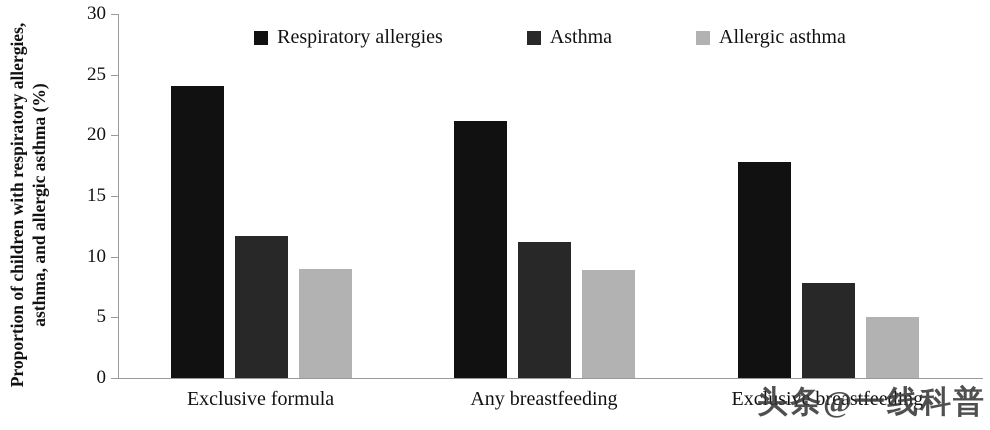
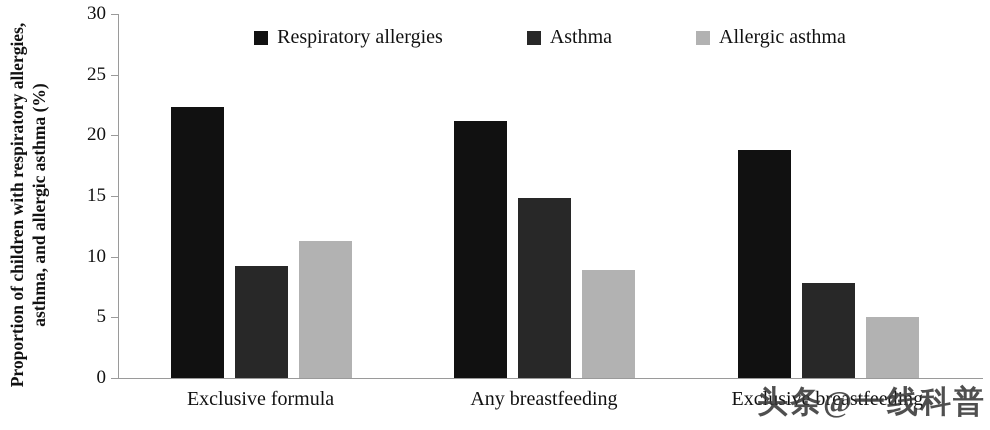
Respiratory allergies/Exclusive formula: 24.1 -> 22.3
Asthma/Exclusive formula: 11.7 -> 9.2
Allergic asthma/Exclusive formula: 9.0 -> 11.3
Asthma/Any breastfeeding: 11.2 -> 14.8
Respiratory allergies/Exclusive breastfeeding: 17.8 -> 18.8
